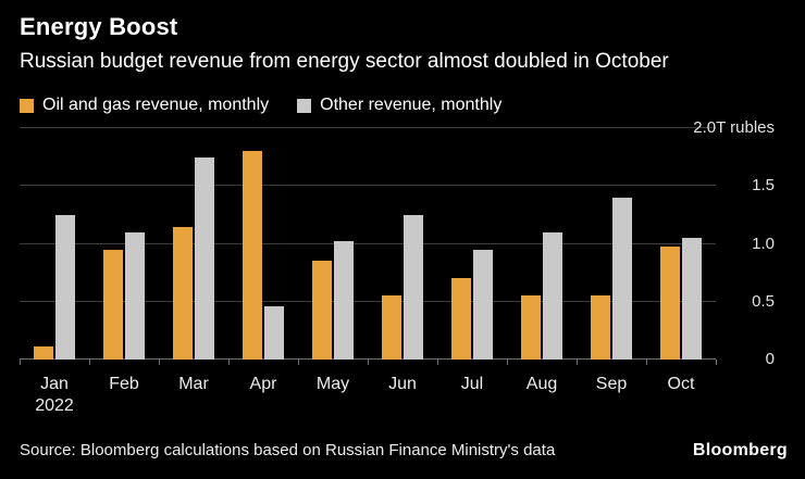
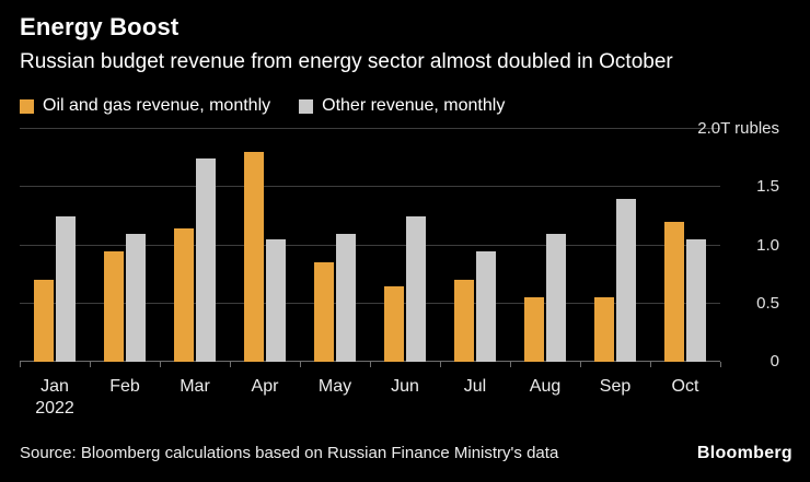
Oil and gas revenue, monthly/Jan: 0.11 -> 0.70
Other revenue, monthly/Apr: 0.46 -> 1.05
Other revenue, monthly/May: 1.02 -> 1.10
Oil and gas revenue, monthly/Jun: 0.55 -> 0.65
Oil and gas revenue, monthly/Oct: 0.98 -> 1.20
